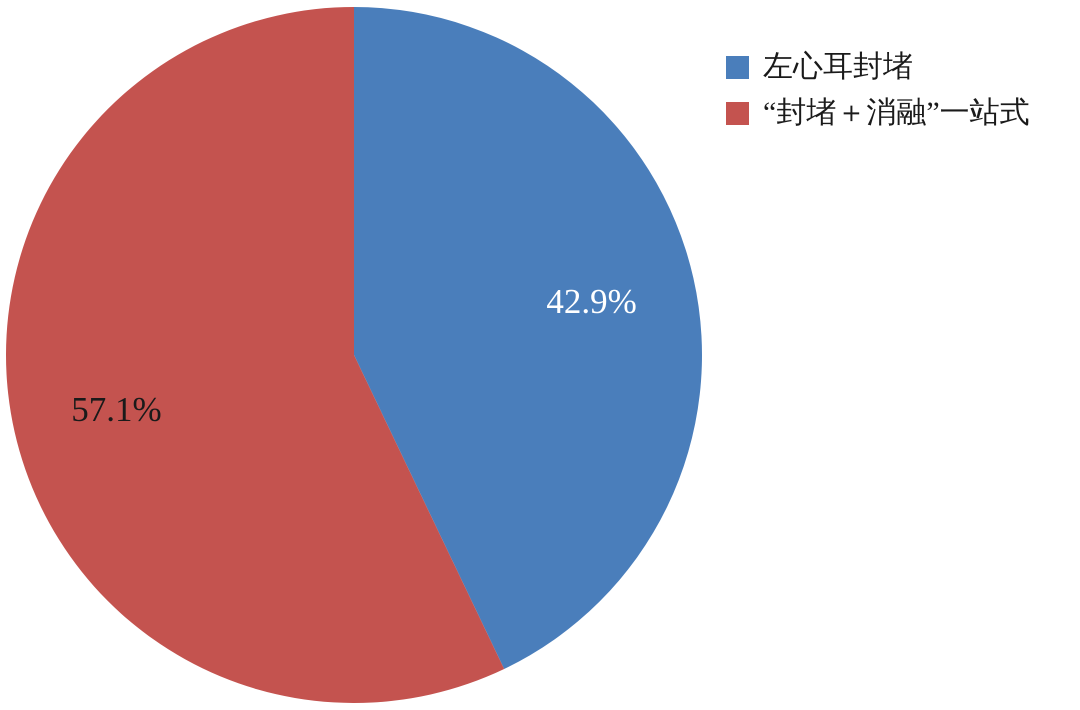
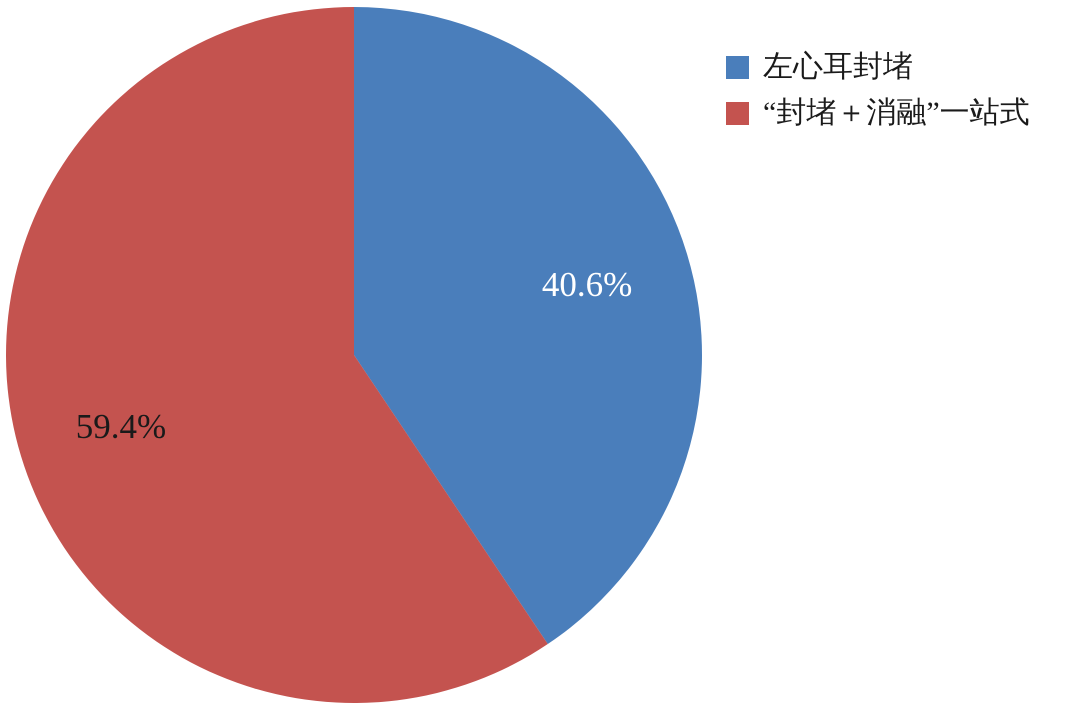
左心耳封堵: 42.9% -> 40.6%
“封堵＋消融”一站式: 57.1% -> 59.4%
